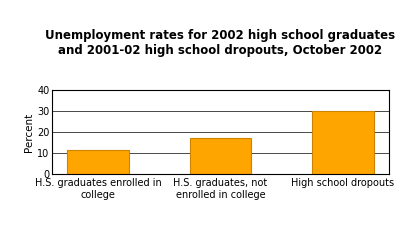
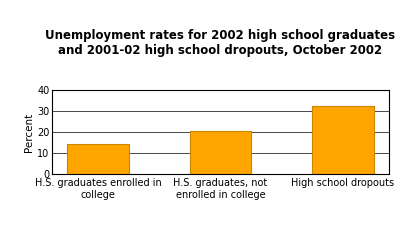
H.S. graduates enrolled in college: 11.5 -> 14.5
H.S. graduates, not enrolled in college: 17.0 -> 20.5
High school dropouts: 29.9 -> 32.5
